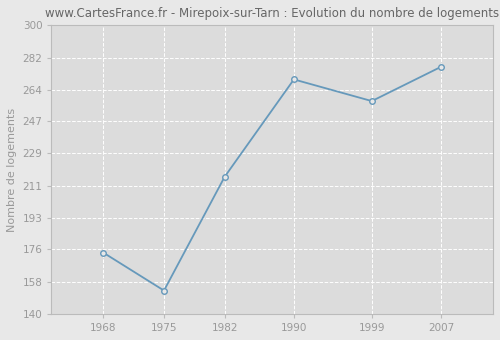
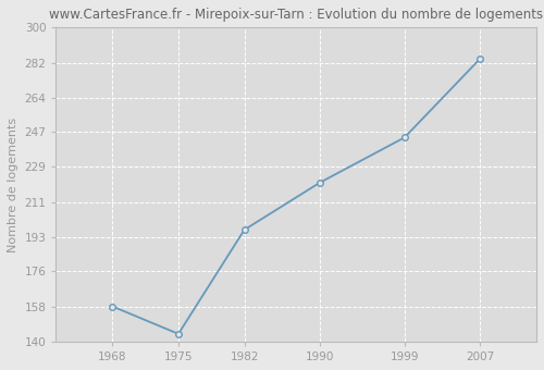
1968: 174 -> 158
1975: 153 -> 144
1982: 216 -> 197
1990: 270 -> 221
1999: 258 -> 244
2007: 277 -> 284
